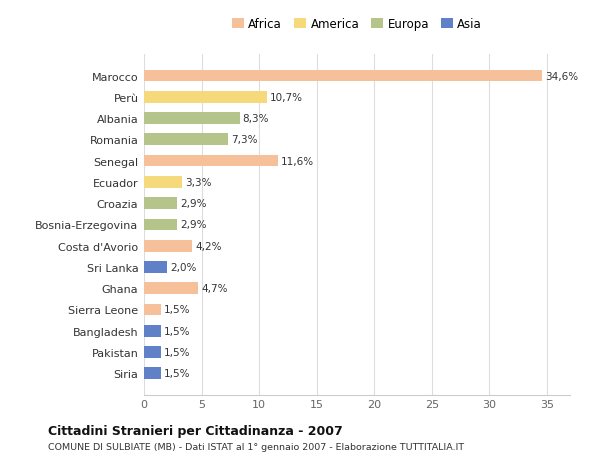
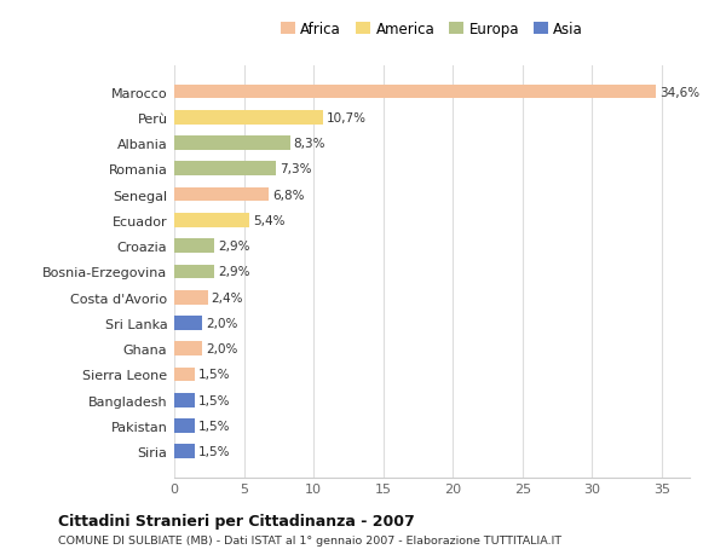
Senegal: 11,6% -> 6,8%
Ecuador: 3,3% -> 5,4%
Costa d'Avorio: 4,2% -> 2,4%
Ghana: 4,7% -> 2,0%
